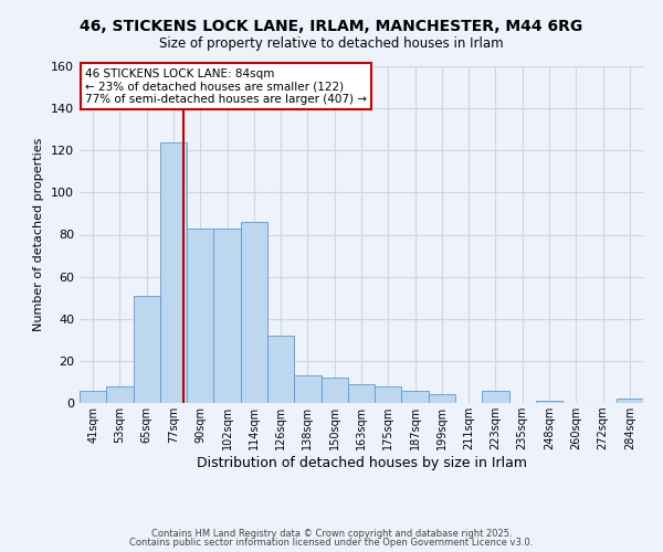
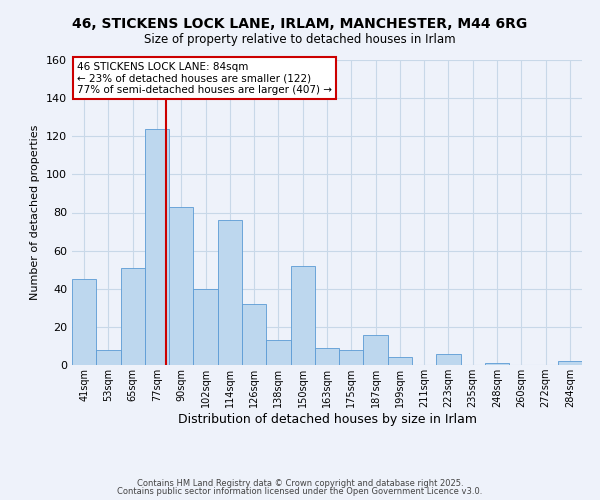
41sqm: 6 -> 45
102sqm: 83 -> 40
114sqm: 86 -> 76
150sqm: 12 -> 52
187sqm: 6 -> 16
